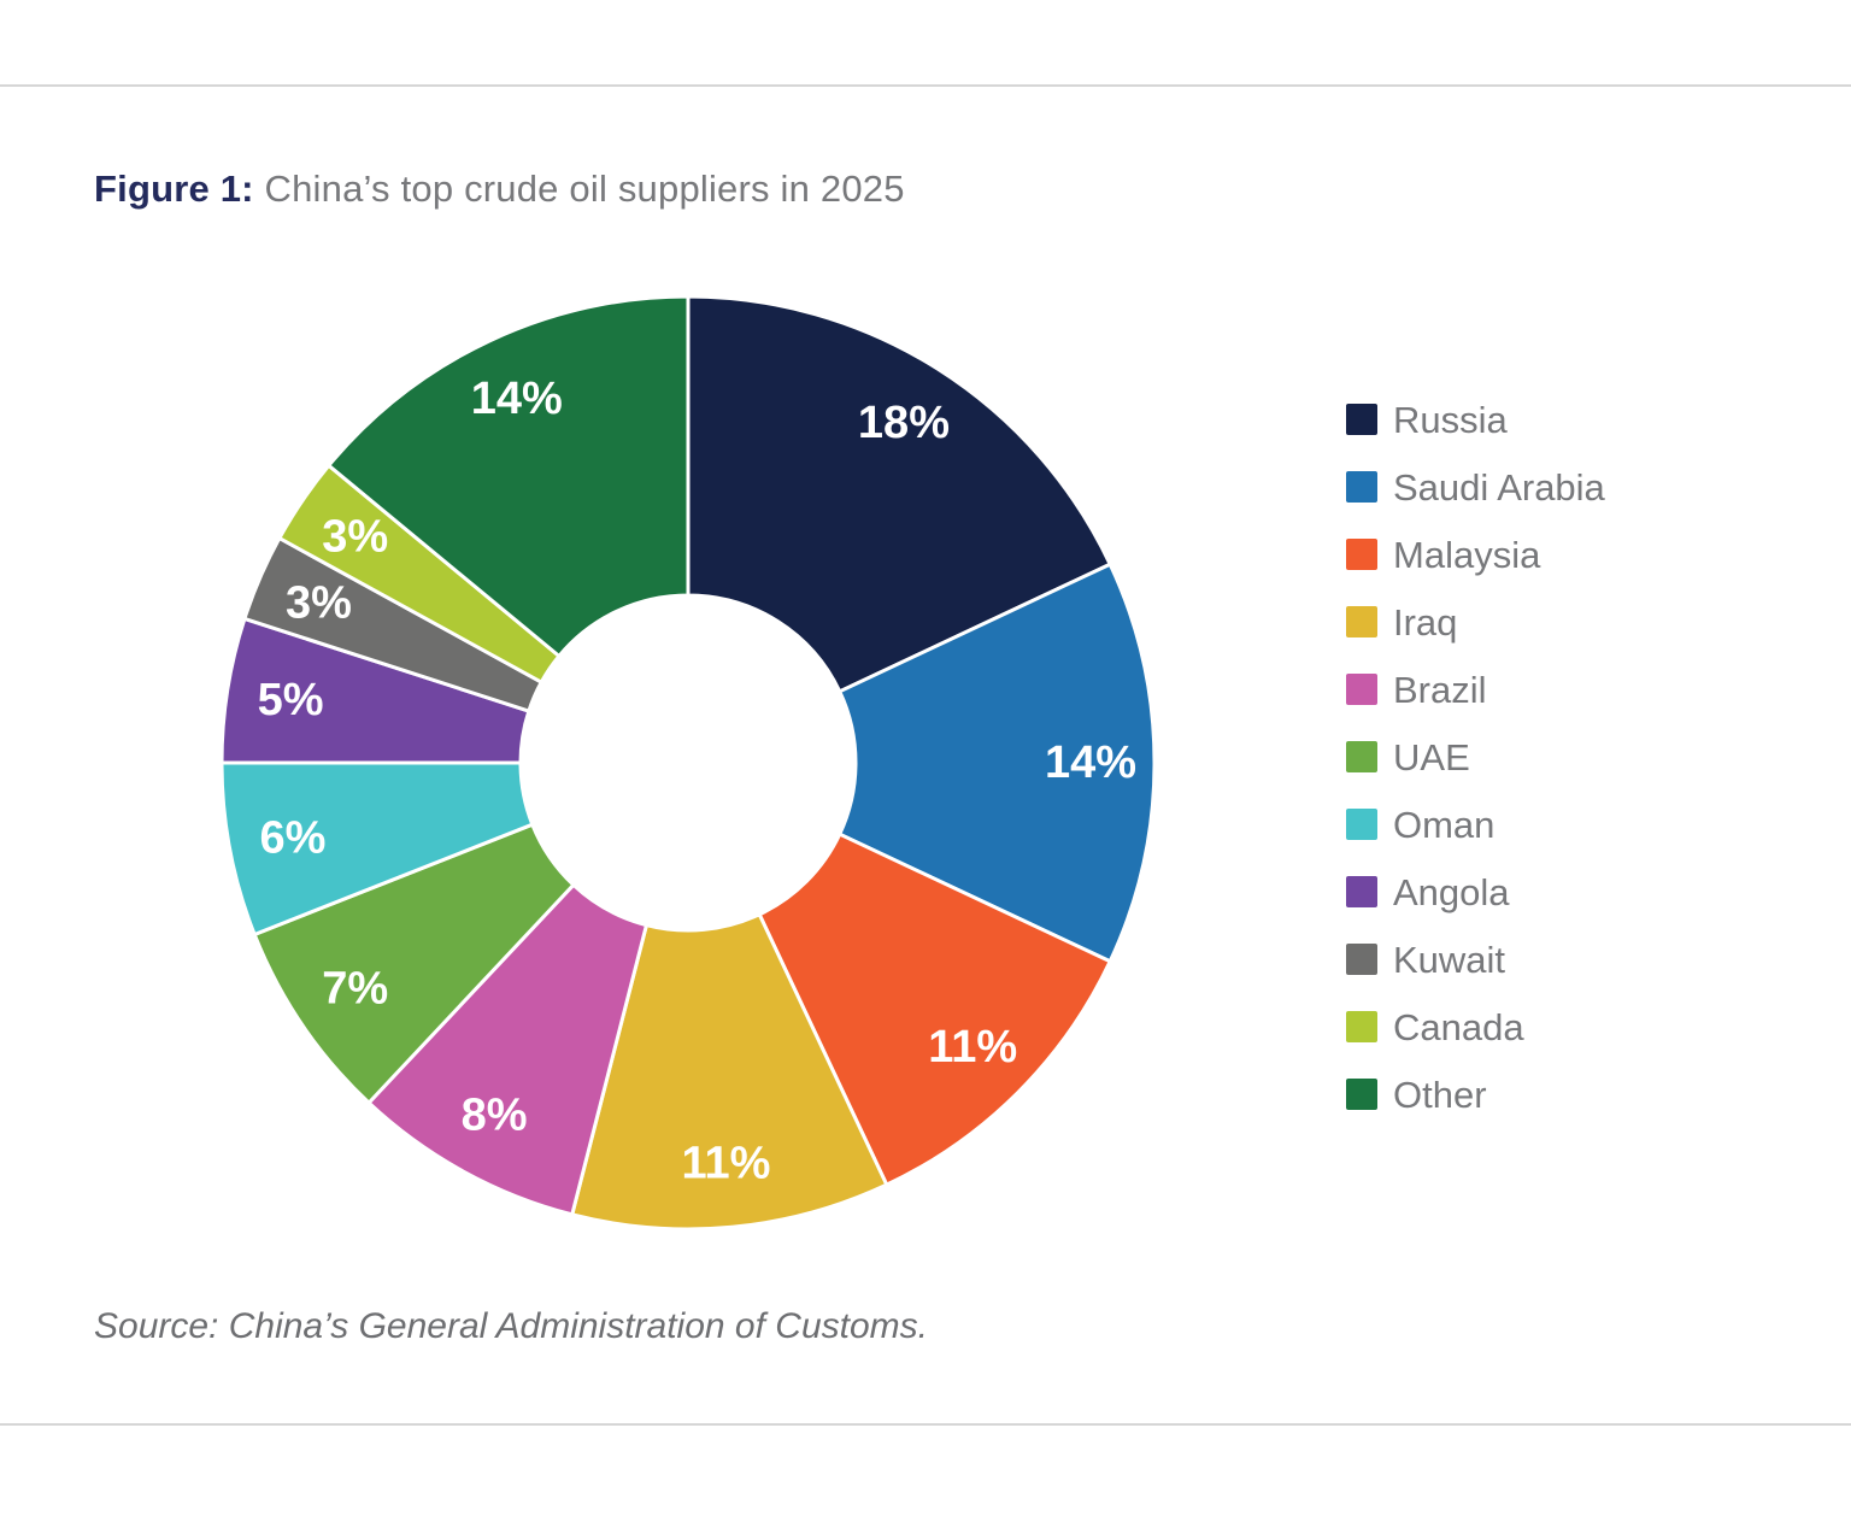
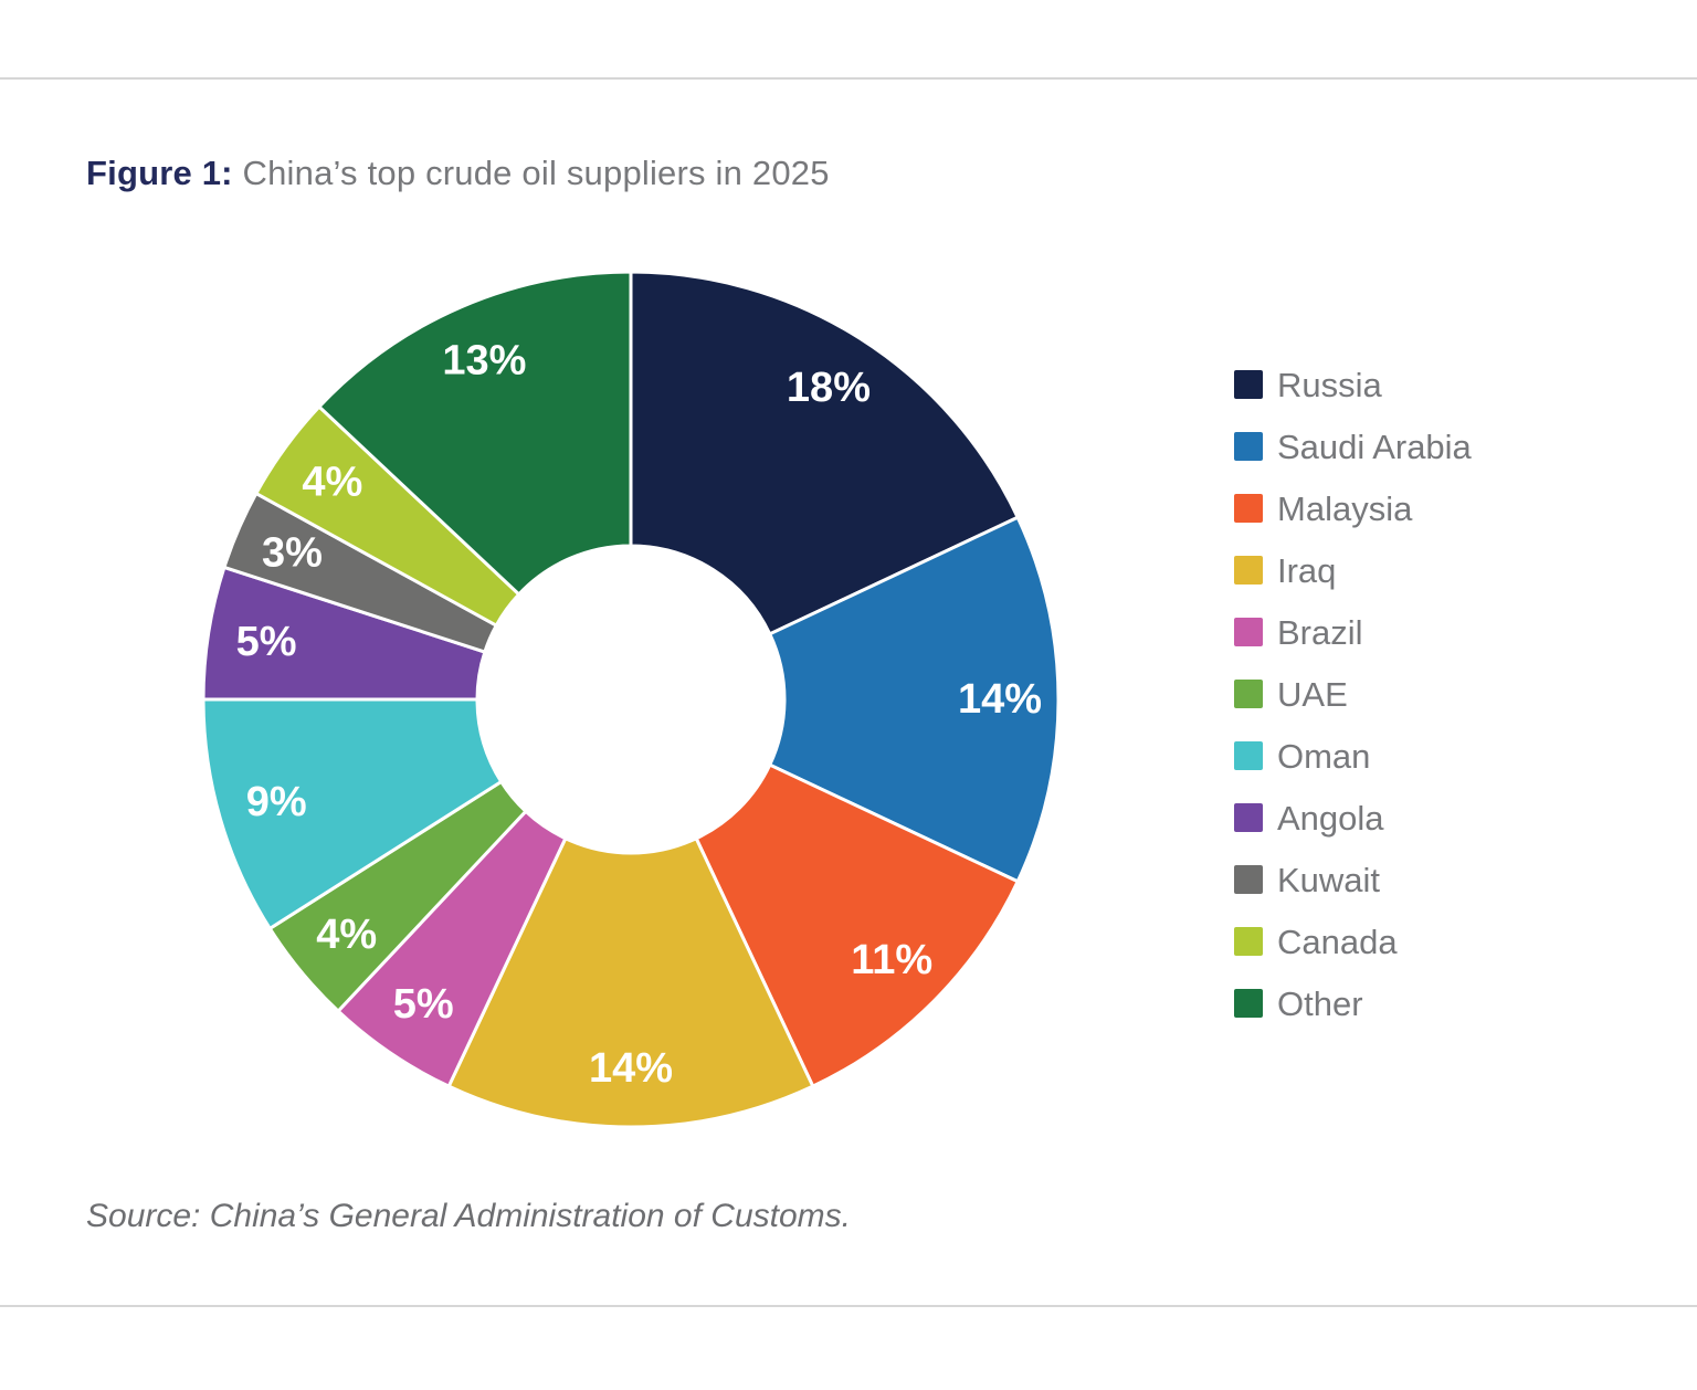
Iraq: 11% -> 14%
Brazil: 8% -> 5%
UAE: 7% -> 4%
Oman: 6% -> 9%
Canada: 3% -> 4%
Other: 14% -> 13%
